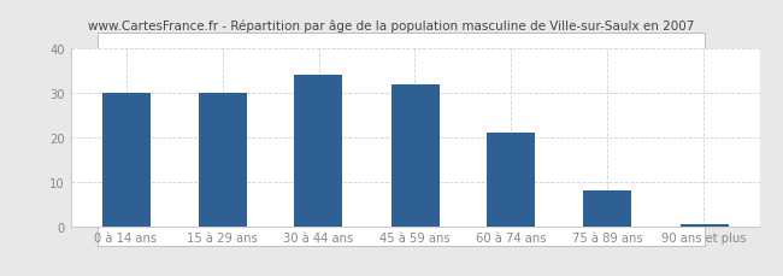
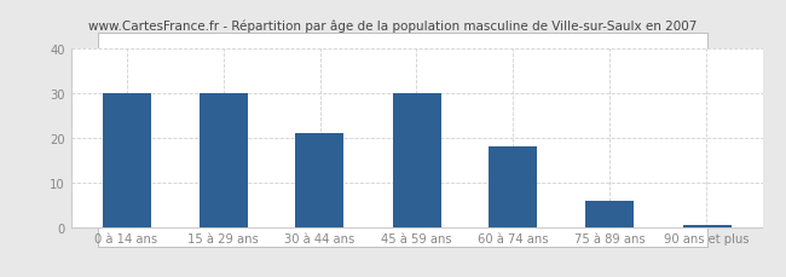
30 à 44 ans: 34.0 -> 21.0
45 à 59 ans: 32.0 -> 30.0
60 à 74 ans: 21.0 -> 18.0
75 à 89 ans: 8.0 -> 6.0
